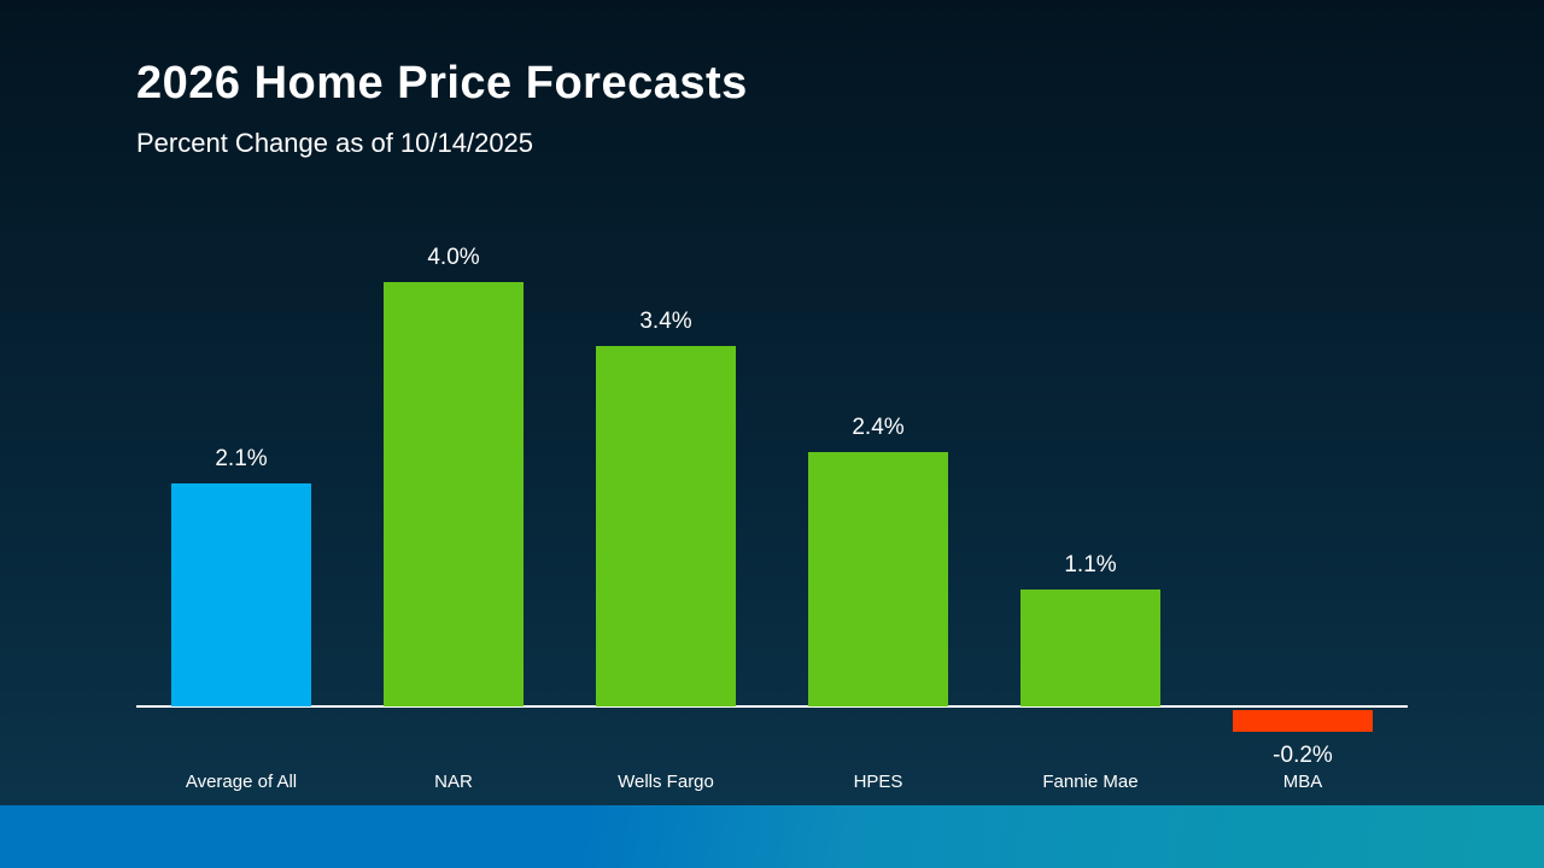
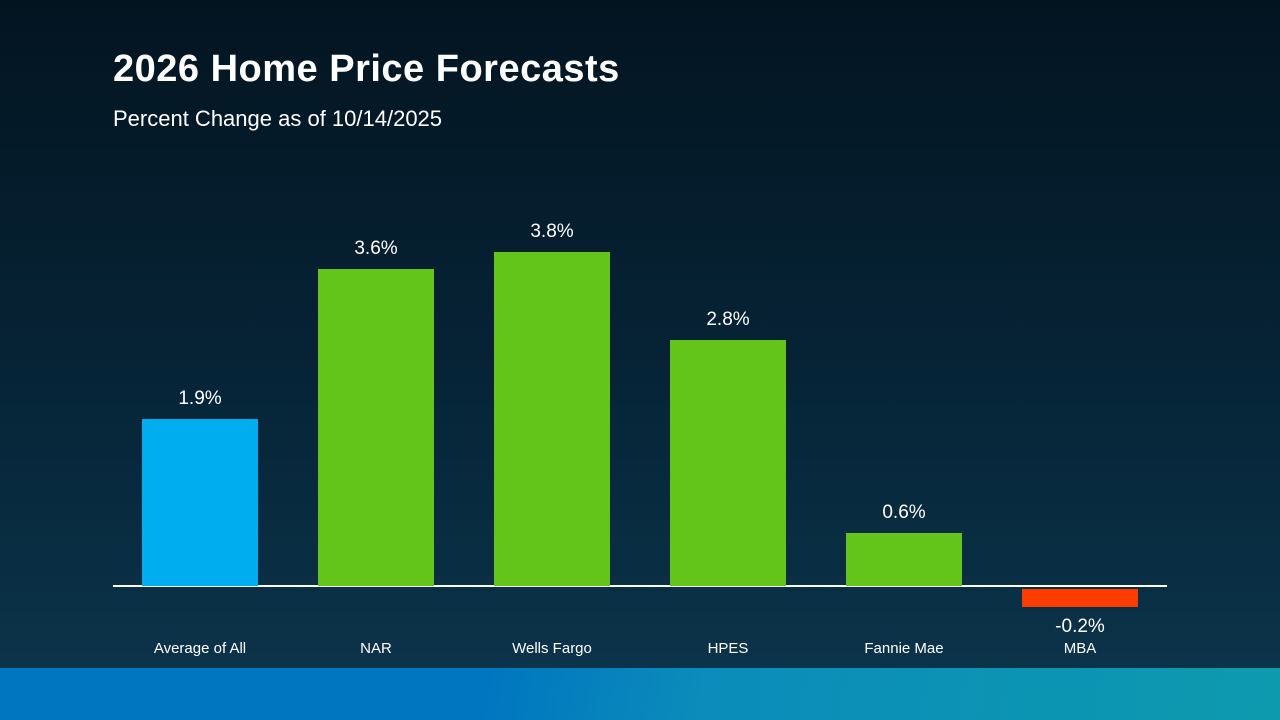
Average of All: 2.1% -> 1.9%
NAR: 4.0% -> 3.6%
Wells Fargo: 3.4% -> 3.8%
HPES: 2.4% -> 2.8%
Fannie Mae: 1.1% -> 0.6%
